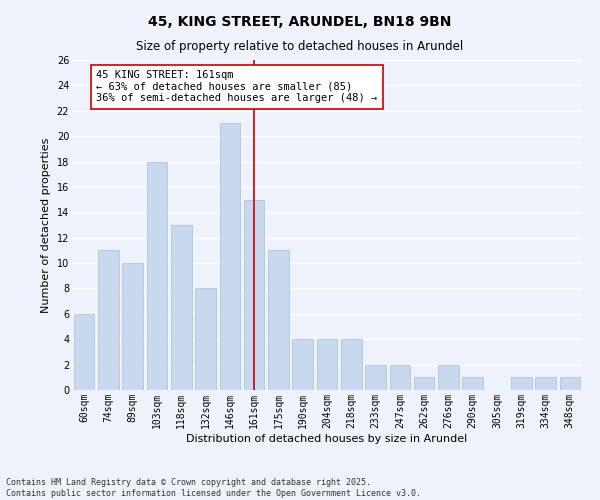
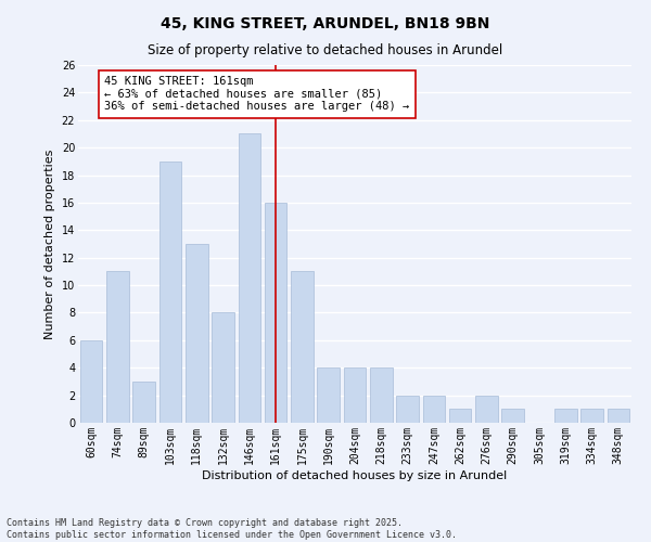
89sqm: 10 -> 3
103sqm: 18 -> 19
161sqm: 15 -> 16
